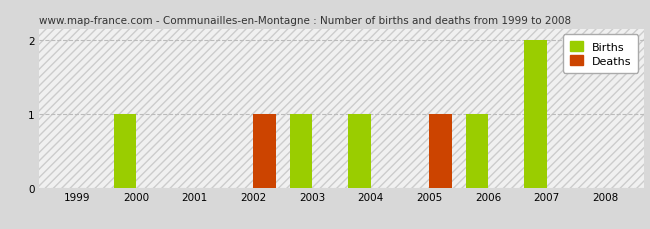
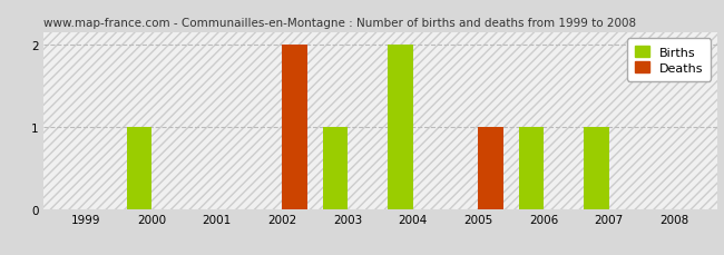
Deaths/2002: 1 -> 2
Births/2004: 1 -> 2
Births/2007: 2 -> 1
